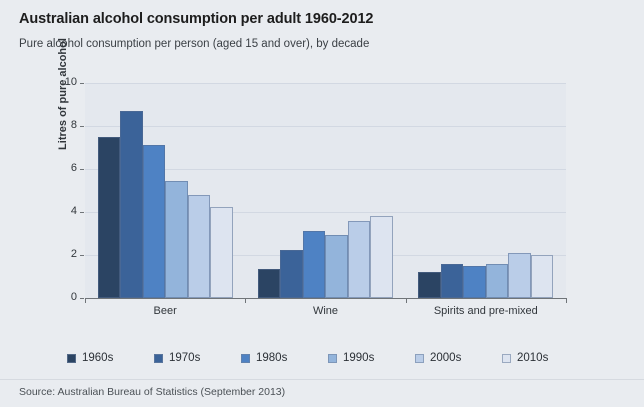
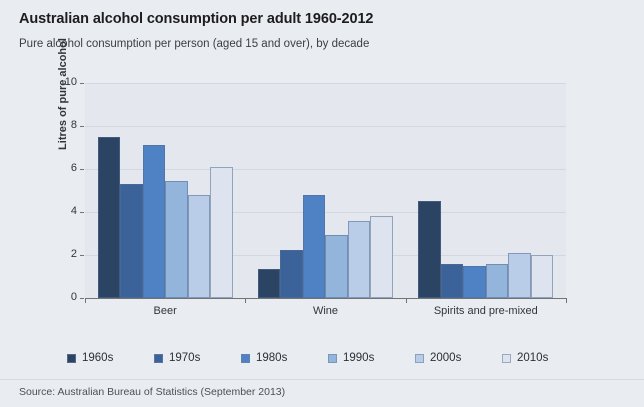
1970s/Beer: 8.7 -> 5.3
2010s/Beer: 4.2 -> 6.1
1980s/Wine: 3.1 -> 4.8
1960s/Spirits and pre-mixed: 1.2 -> 4.5
